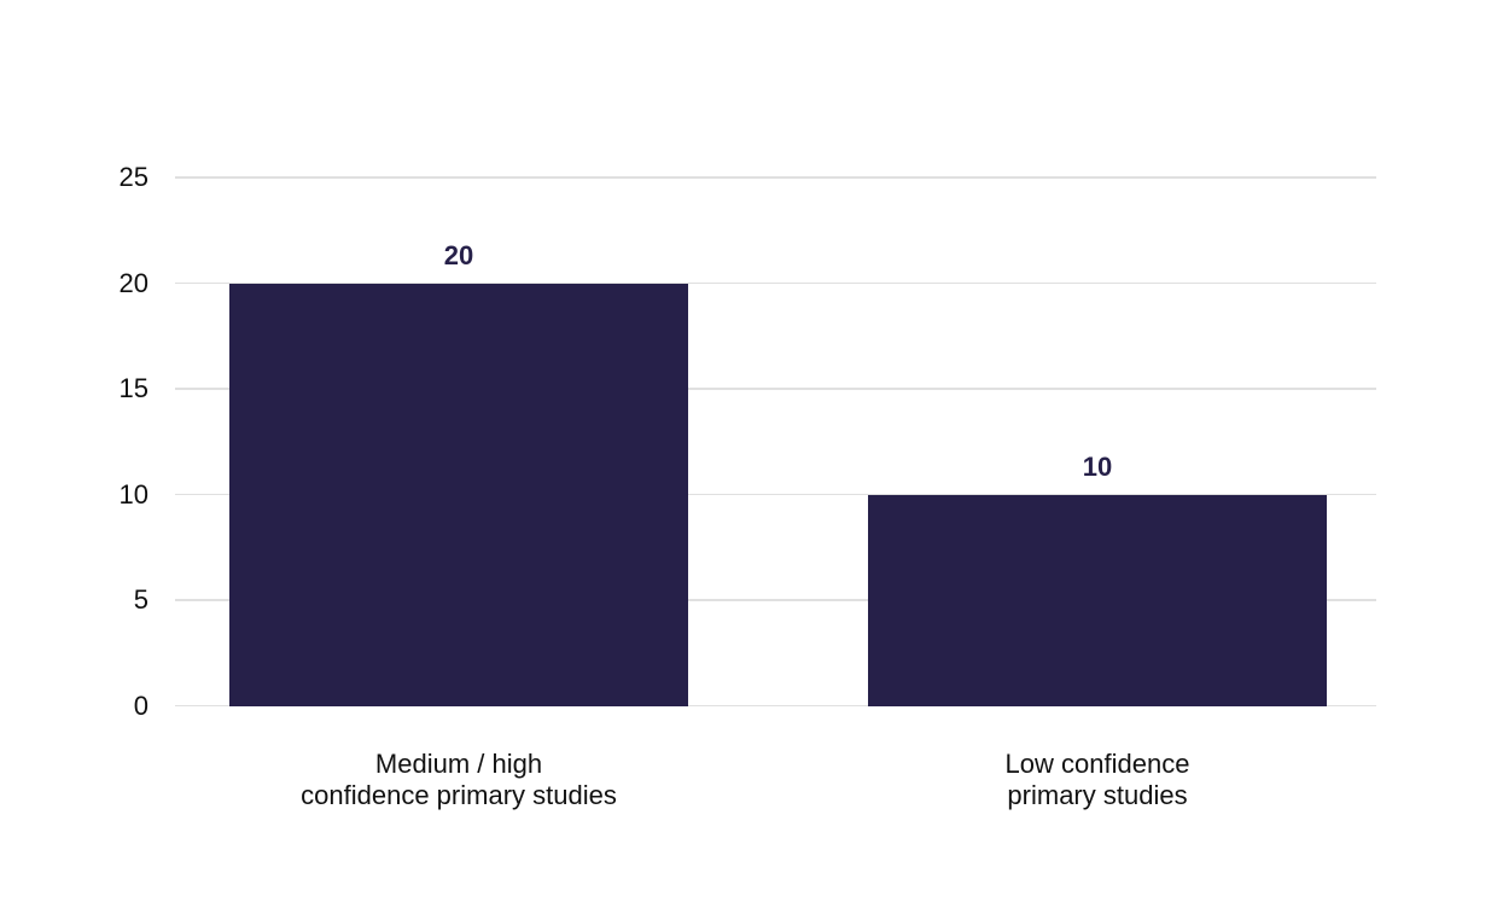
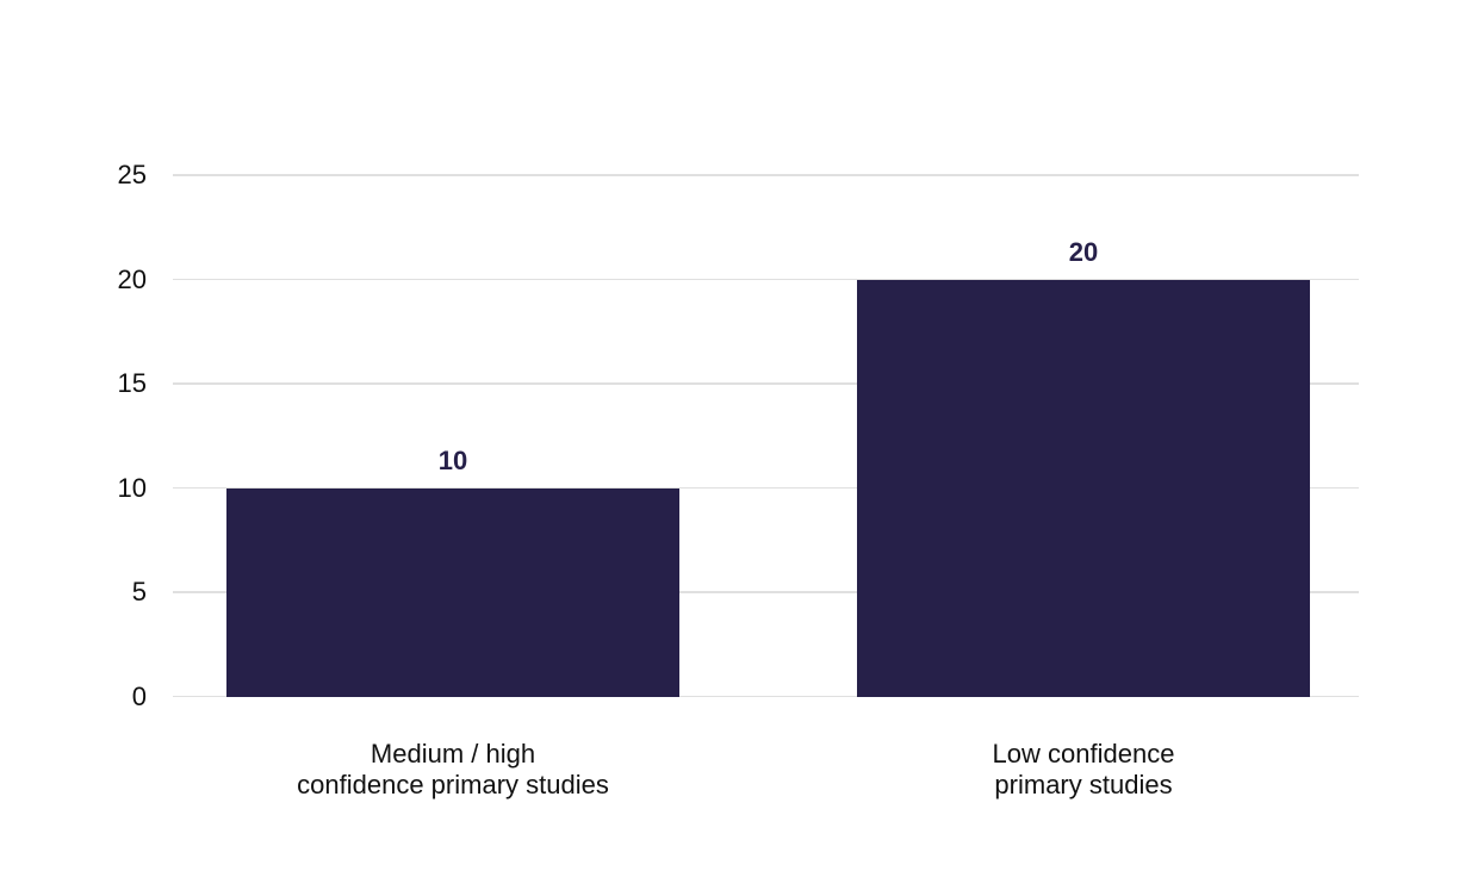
Medium / high confidence primary studies: 20 -> 10
Low confidence primary studies: 10 -> 20
